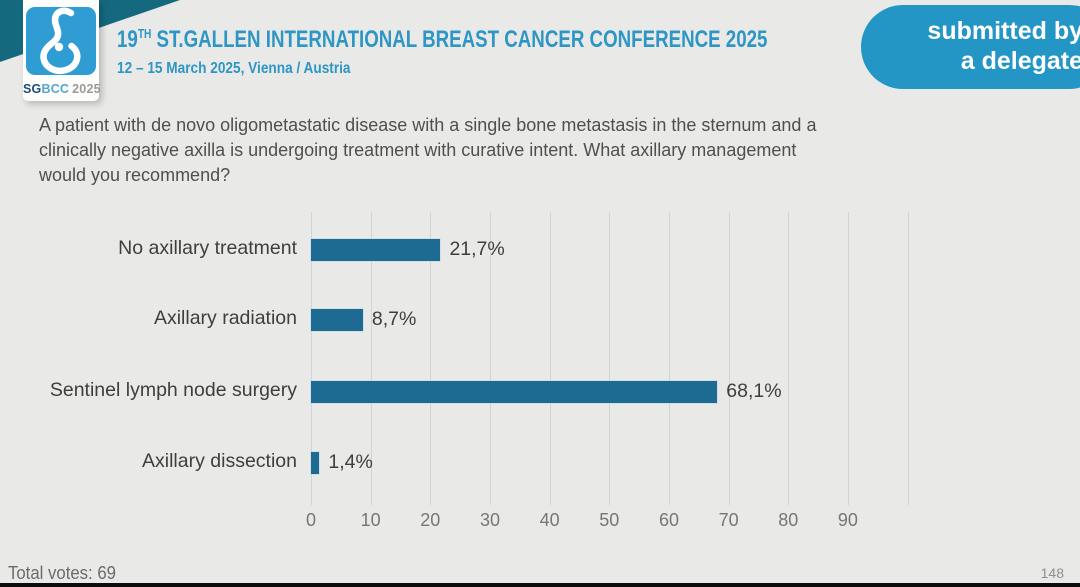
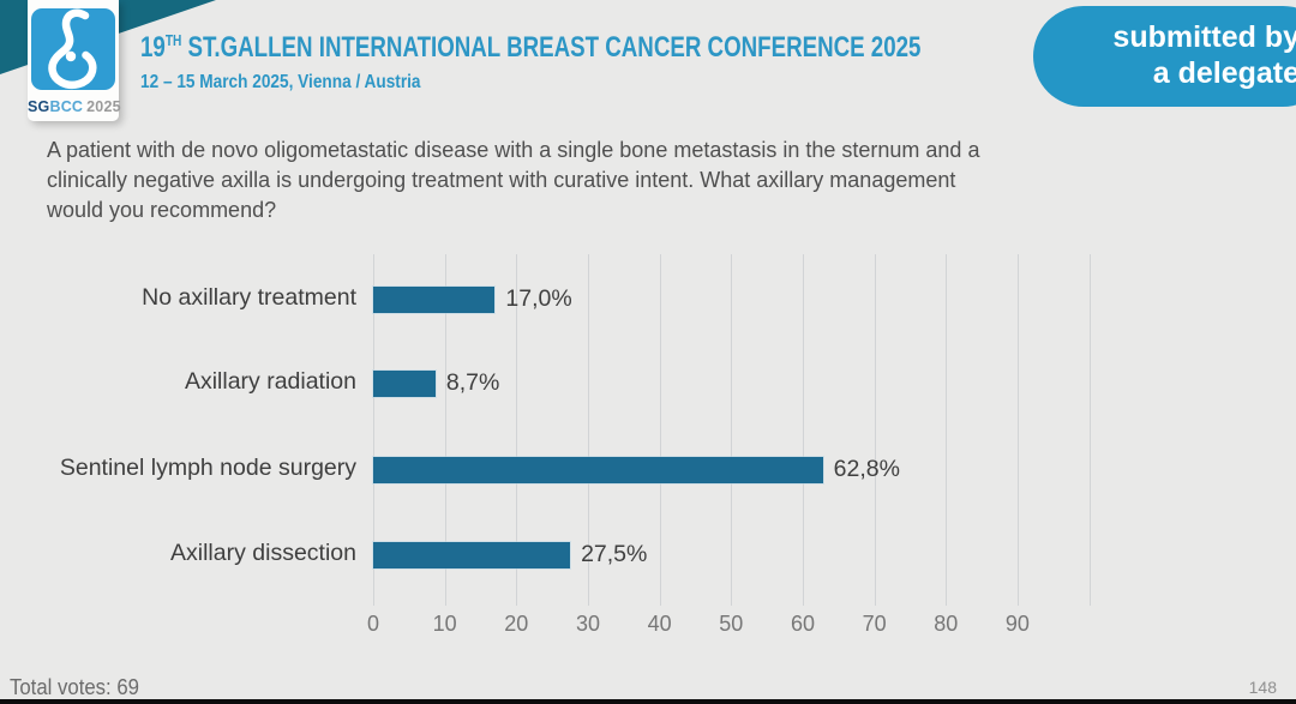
No axillary treatment: 21,7% -> 17,0%
Sentinel lymph node surgery: 68,1% -> 62,8%
Axillary dissection: 1,4% -> 27,5%
